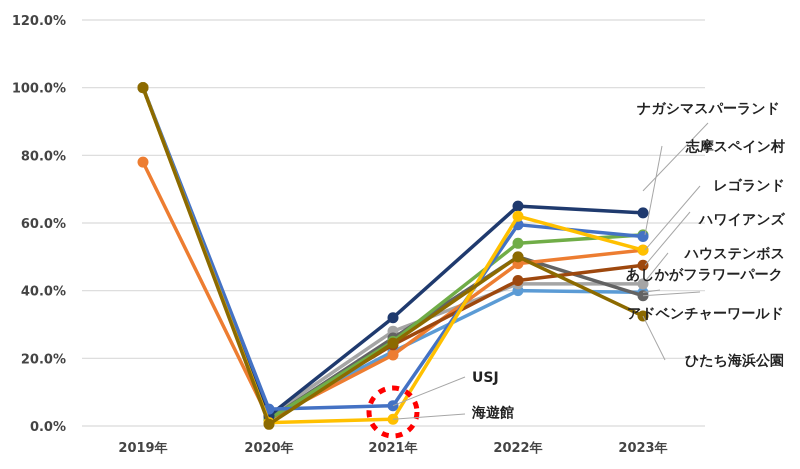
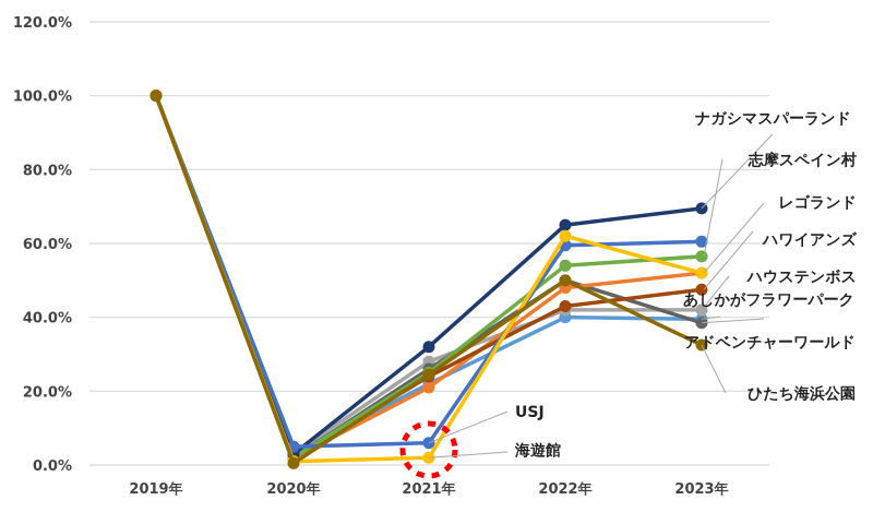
レゴランド/2019年: 78% -> 100%
ナガシマスパーランド/2023年: 63% -> 70%
USJ/2023年: 56% -> 60%
